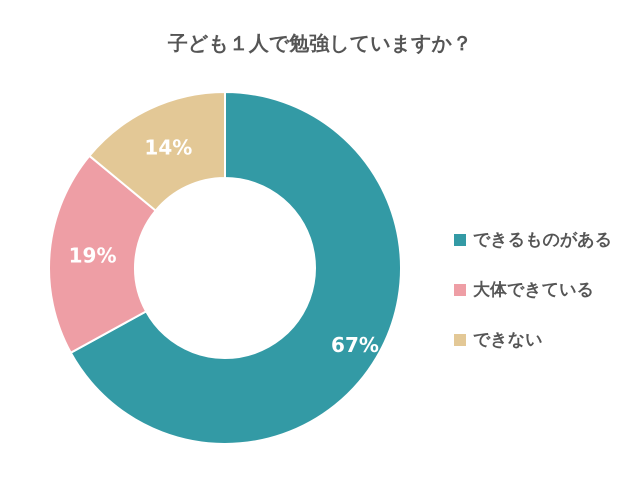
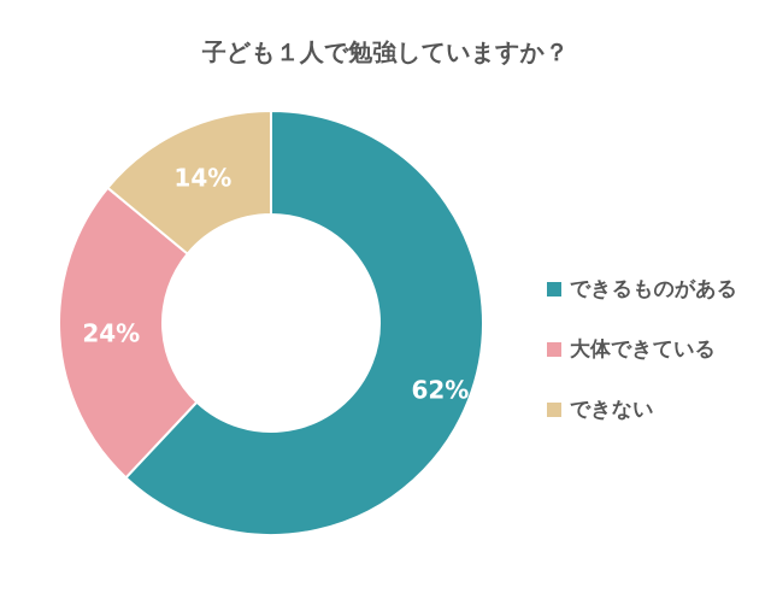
できるものがある: 67% -> 62%
大体できている: 19% -> 24%
